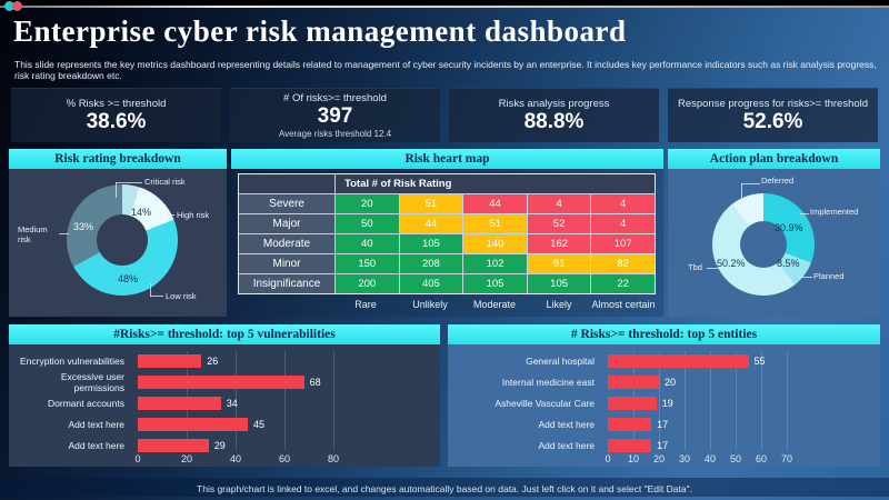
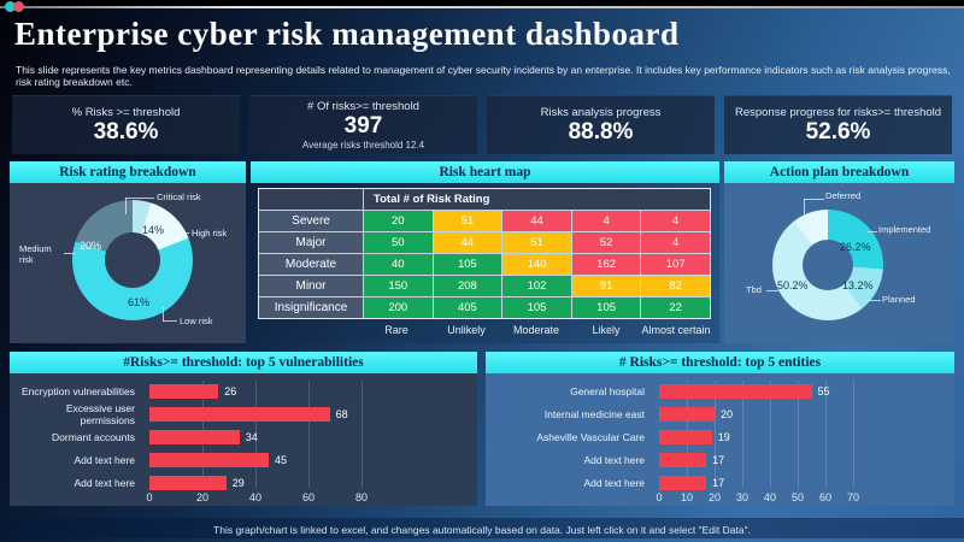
Risk rating breakdown/Low risk: 48% -> 61%
Risk rating breakdown/Medium risk: 33% -> 20%
Action plan breakdown/Implemented: 30.9% -> 26.2%
Action plan breakdown/Planned: 8.5% -> 13.2%
